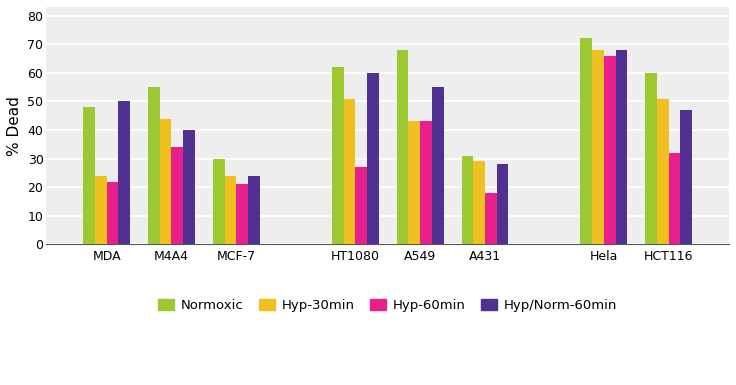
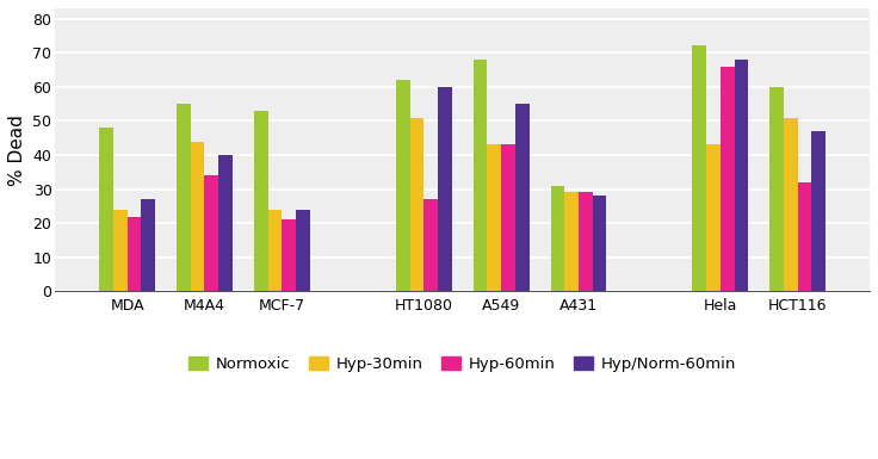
Hyp/Norm-60min/MDA: 50 -> 27
Normoxic/MCF-7: 30 -> 53
Hyp-60min/A431: 18 -> 29
Hyp-30min/Hela: 68 -> 43
